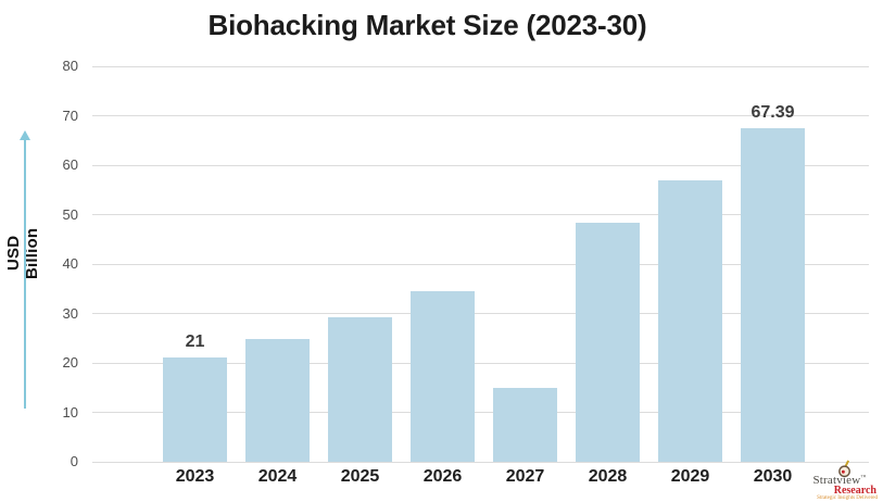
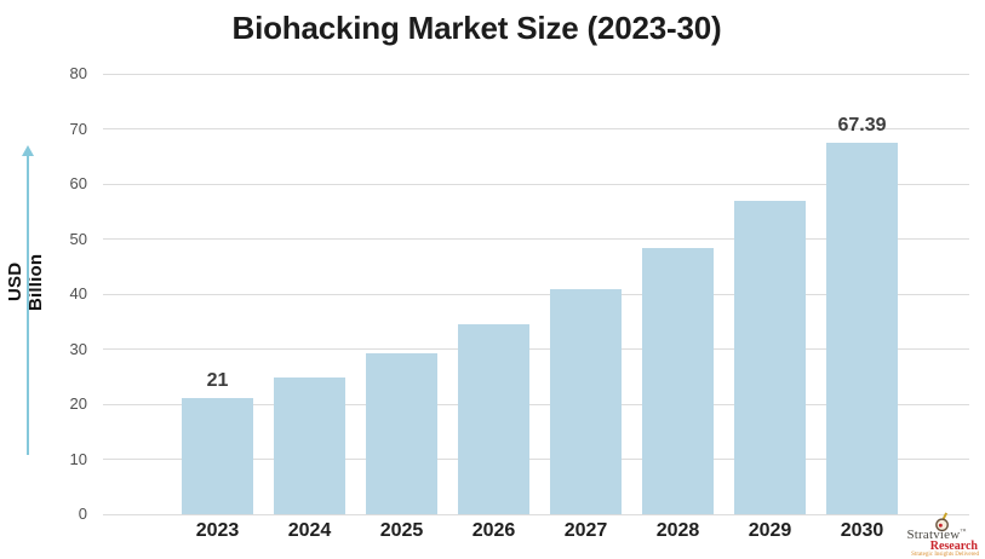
2027: 15 -> 41
